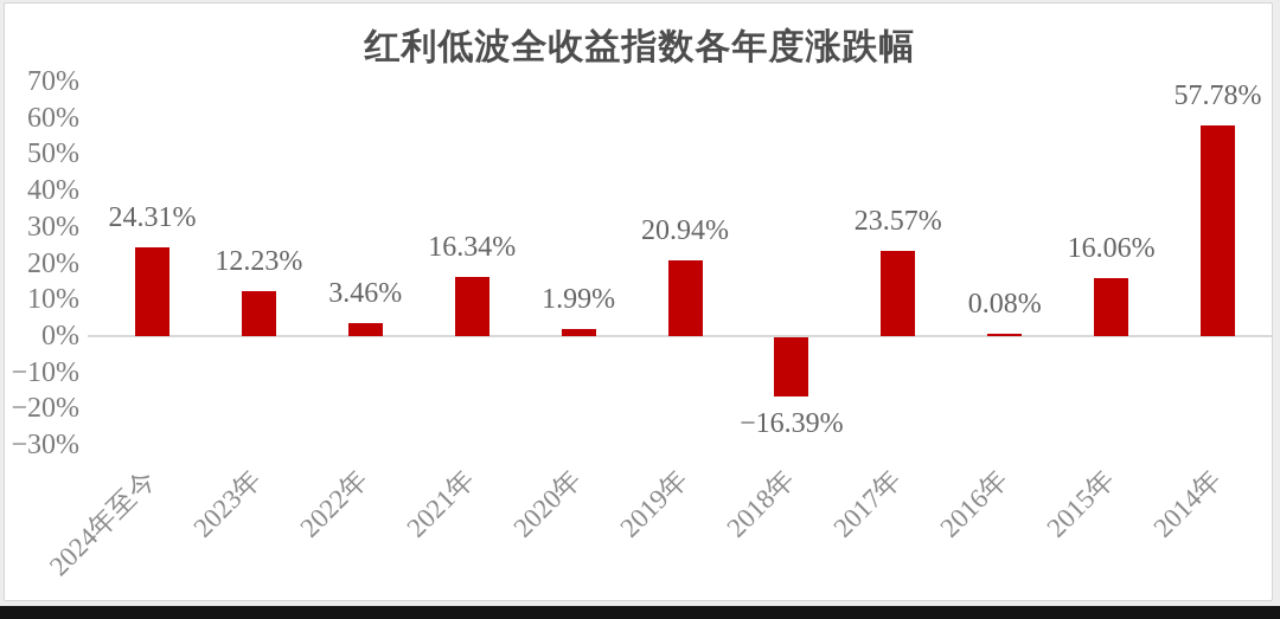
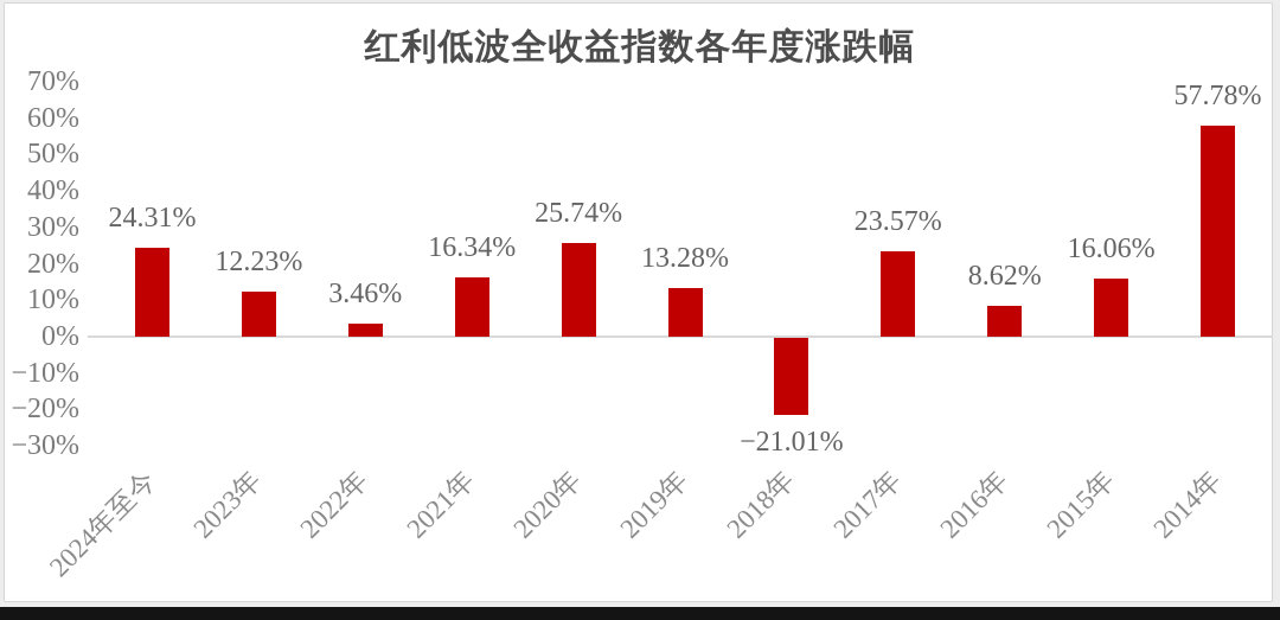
2020年: 1.99% -> 25.74%
2019年: 20.94% -> 13.28%
2018年: −16.39% -> −21.01%
2016年: 0.08% -> 8.62%
